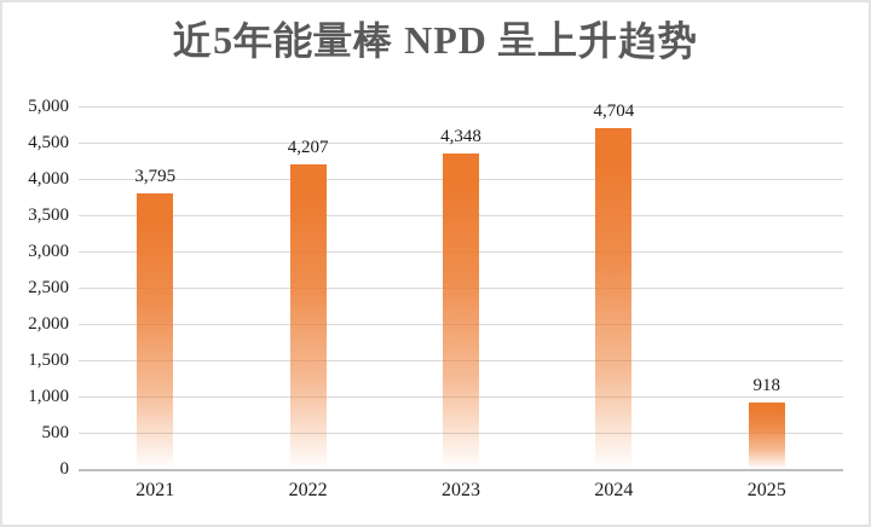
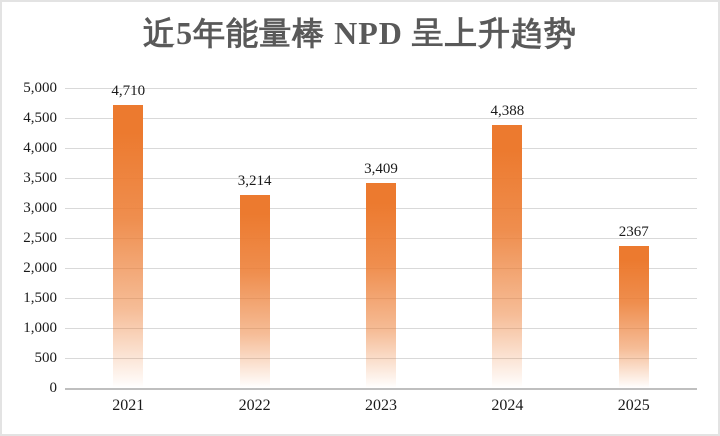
2021: 3,795 -> 4,710
2022: 4,207 -> 3,214
2023: 4,348 -> 3,409
2024: 4,704 -> 4,388
2025: 918 -> 2367
